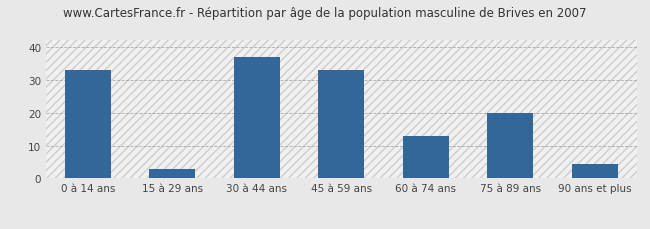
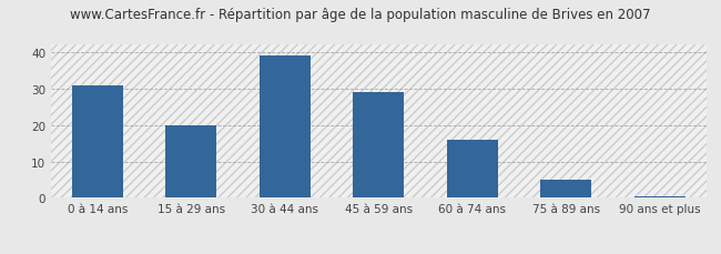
0 à 14 ans: 33.0 -> 31.0
15 à 29 ans: 3.0 -> 20.0
30 à 44 ans: 37.0 -> 39.0
45 à 59 ans: 33.0 -> 29.0
60 à 74 ans: 13.0 -> 16.0
75 à 89 ans: 20.0 -> 5.0
90 ans et plus: 4.5 -> 0.4
